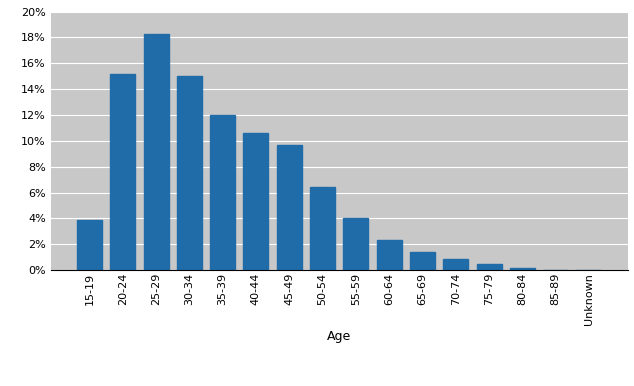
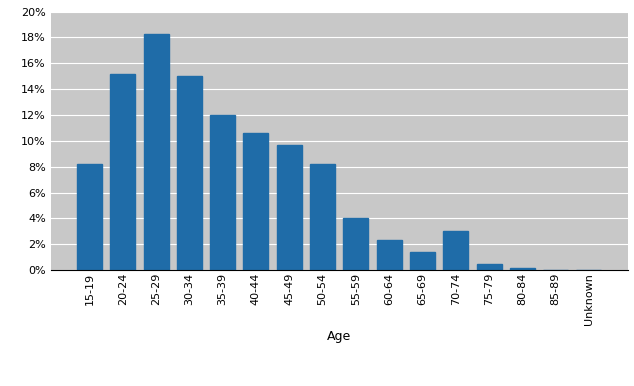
15-19: 3.9% -> 8.2%
50-54: 6.4% -> 8.2%
70-74: 0.8% -> 3.0%
